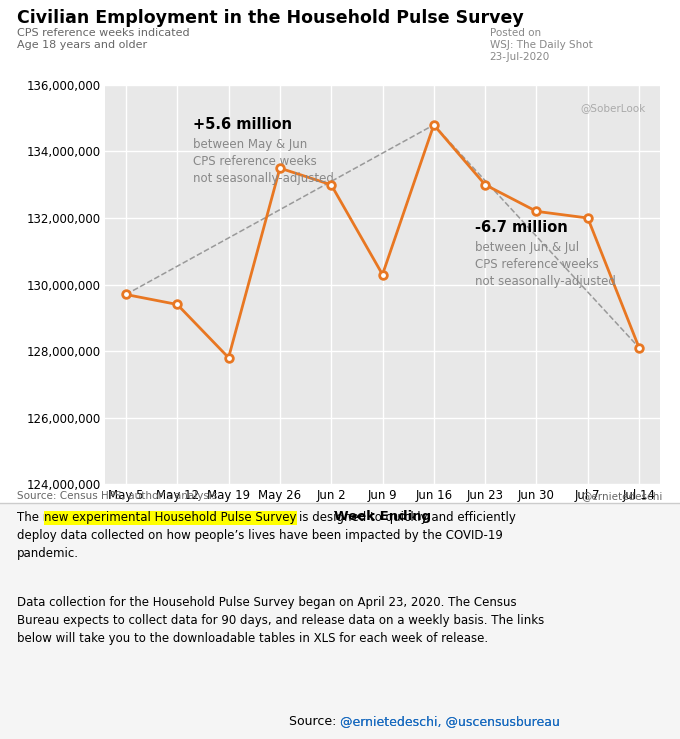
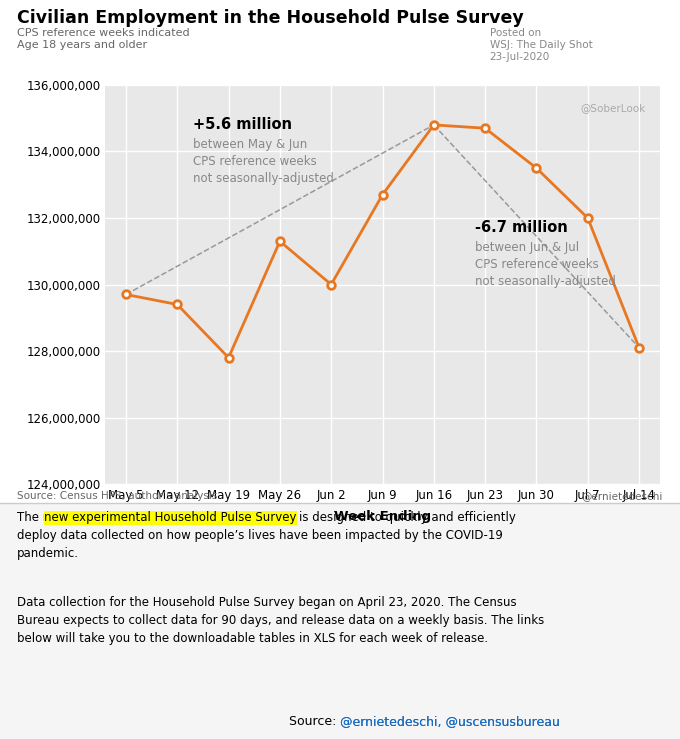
May 26: 133,500,000 -> 131,300,000
Jun 2: 133,000,000 -> 130,000,000
Jun 9: 130,300,000 -> 132,700,000
Jun 23: 133,000,000 -> 134,700,000
Jun 30: 132,200,000 -> 133,500,000
